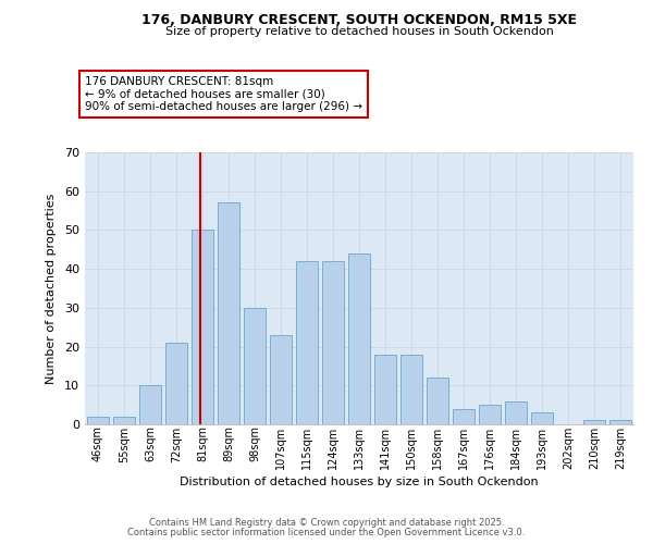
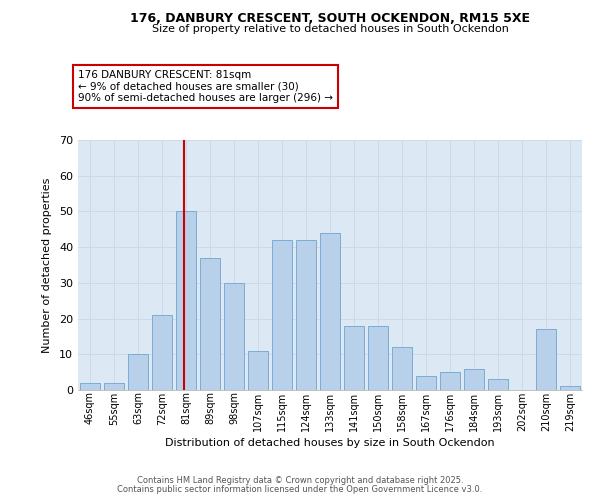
89sqm: 57 -> 37
107sqm: 23 -> 11
210sqm: 1 -> 17
